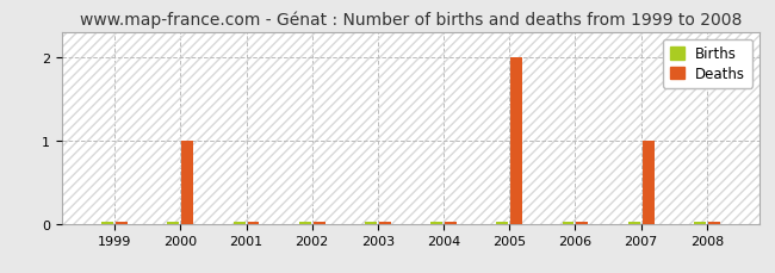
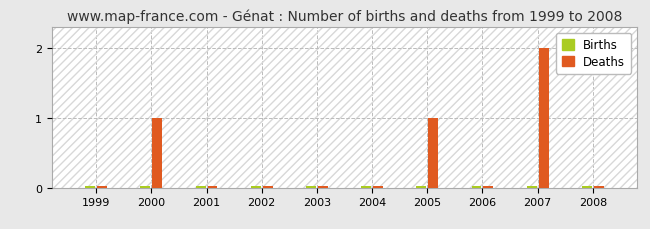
Deaths/2005: 2 -> 1
Deaths/2007: 1 -> 2
